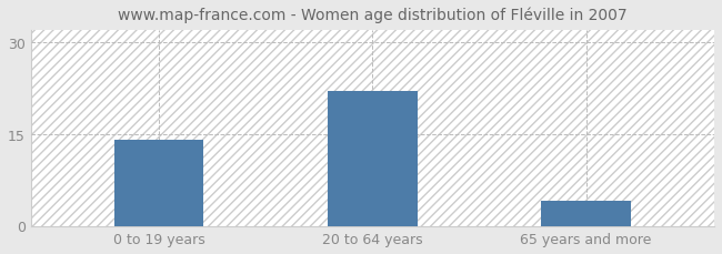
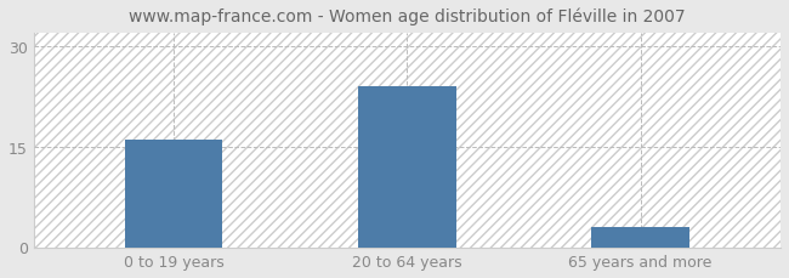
0 to 19 years: 14 -> 16
20 to 64 years: 22 -> 24
65 years and more: 4 -> 3
